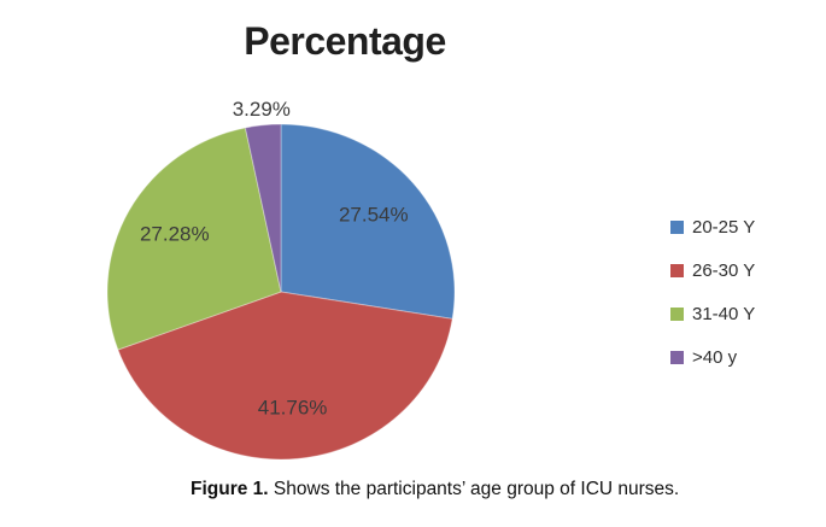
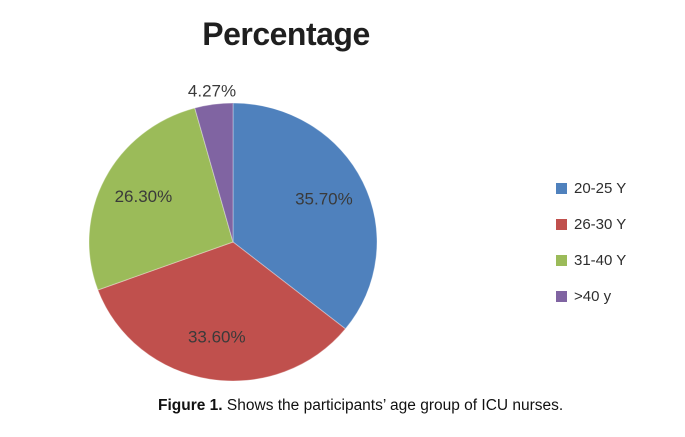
20-25 Y: 27.54% -> 35.70%
26-30 Y: 41.76% -> 33.60%
31-40 Y: 27.28% -> 26.30%
>40 y: 3.29% -> 4.27%
